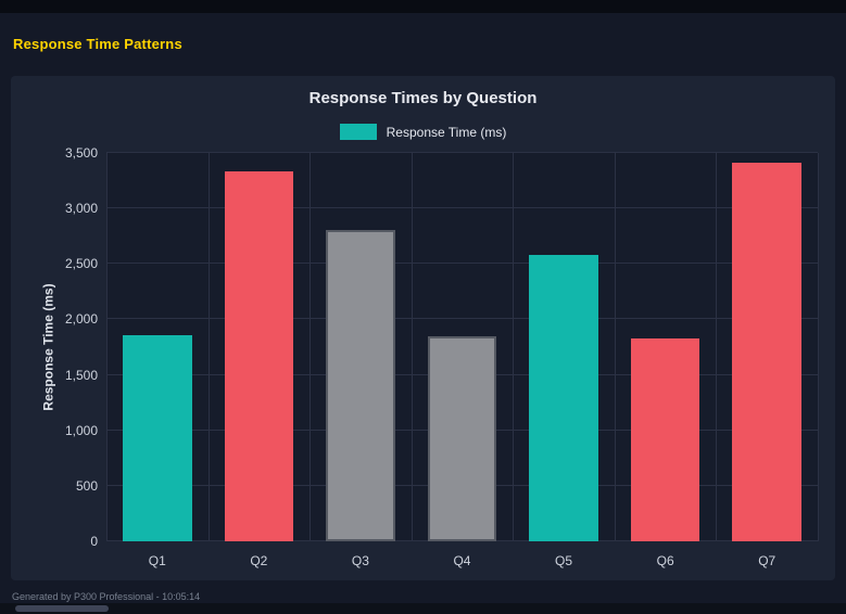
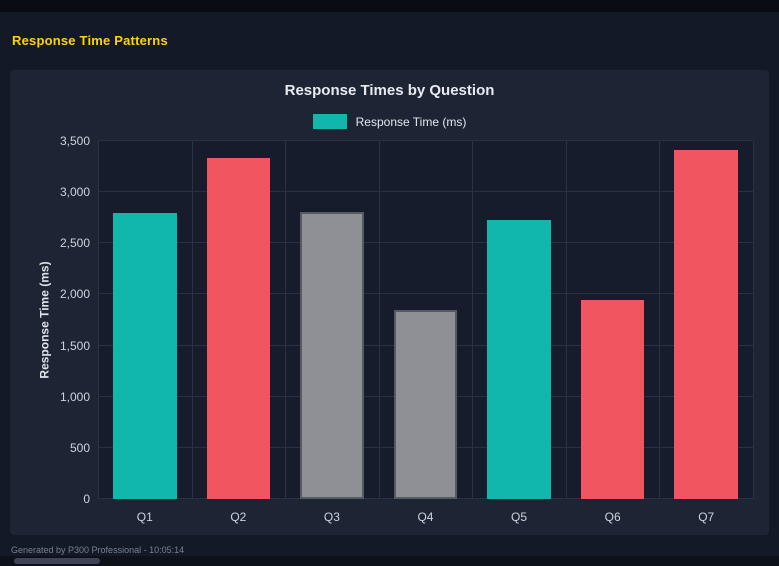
Q1: 1860 -> 2800
Q5: 2580 -> 2730
Q6: 1830 -> 1950
